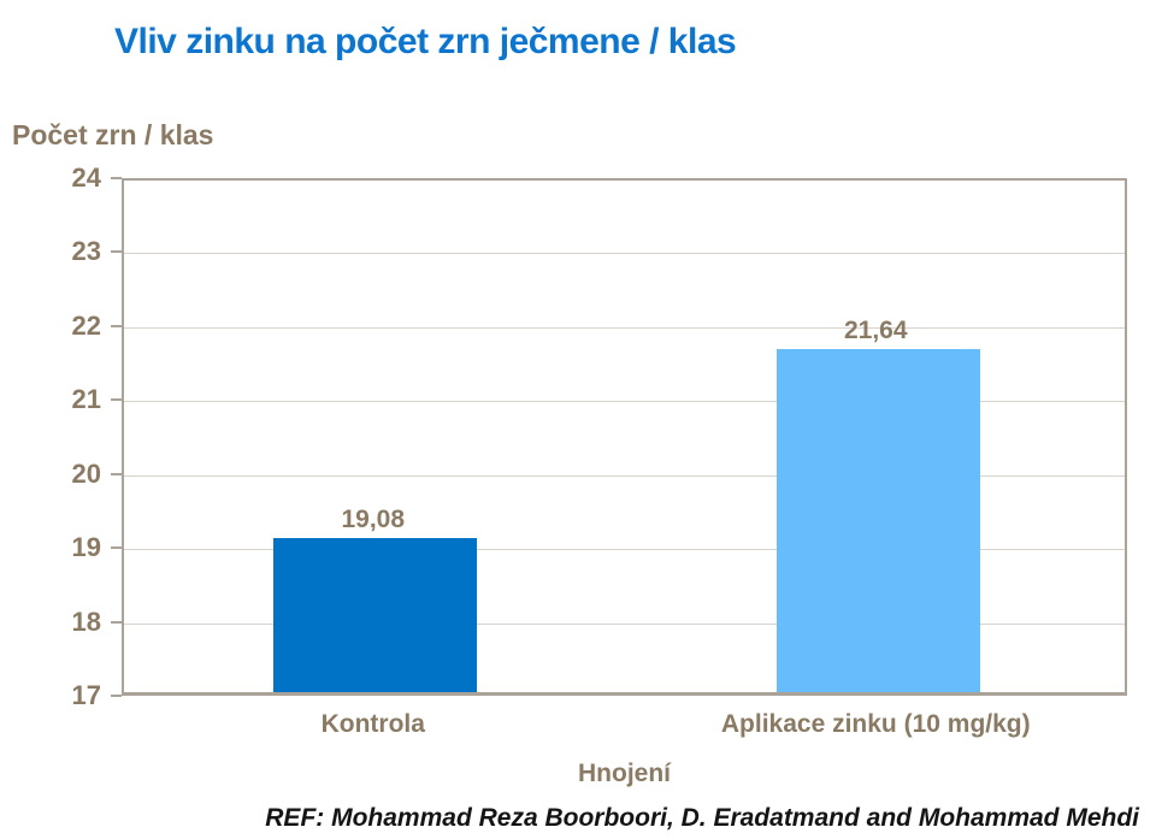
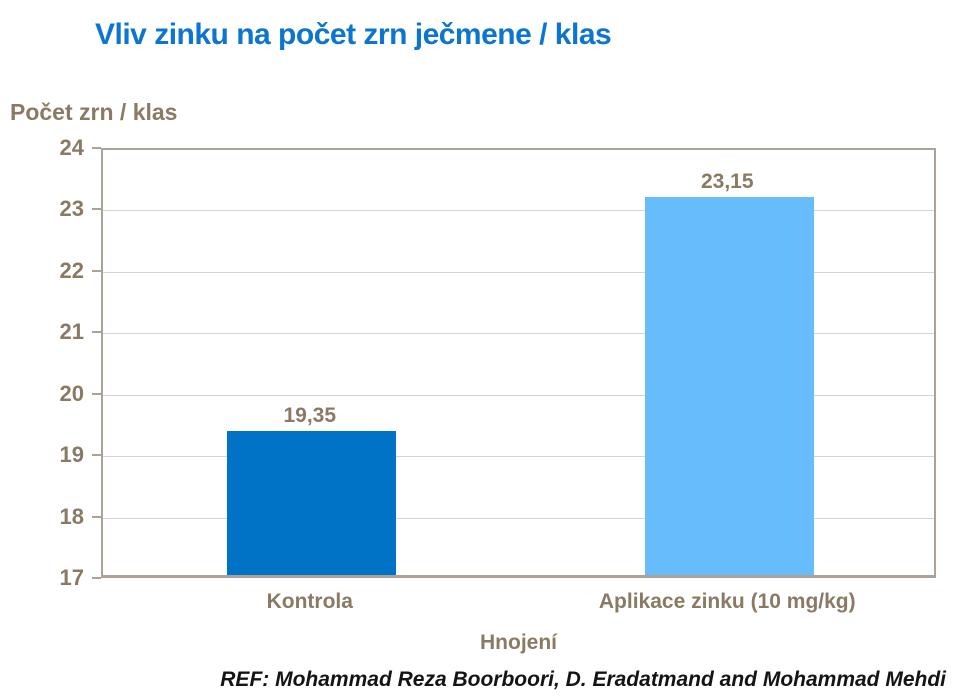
Kontrola: 19,08 -> 19,35
Aplikace zinku (10 mg/kg): 21,64 -> 23,15
